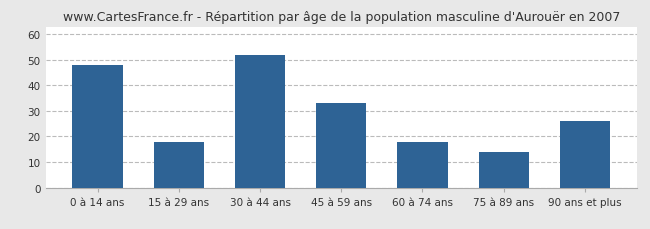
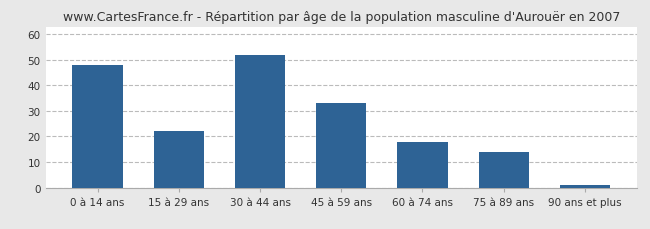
15 à 29 ans: 18 -> 22
90 ans et plus: 26 -> 1
